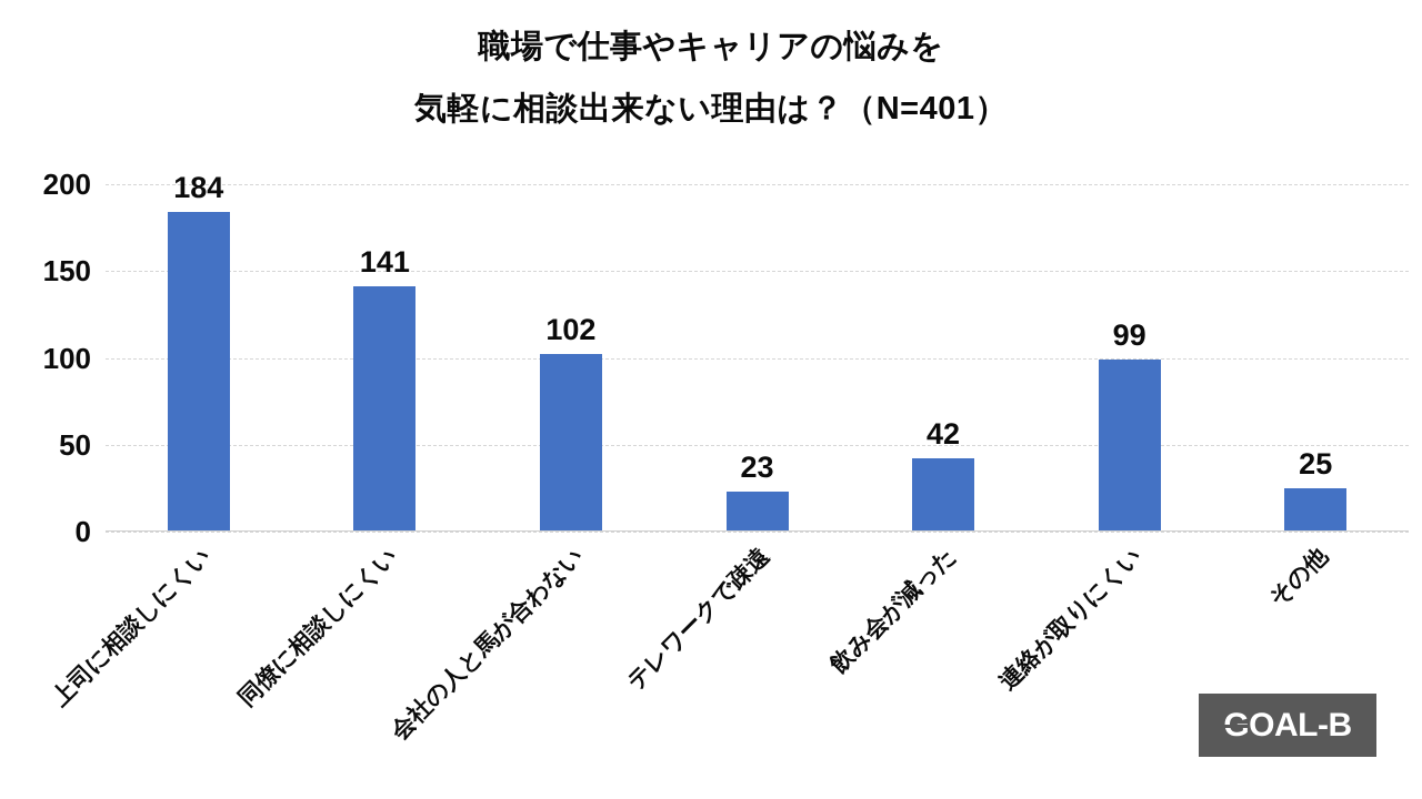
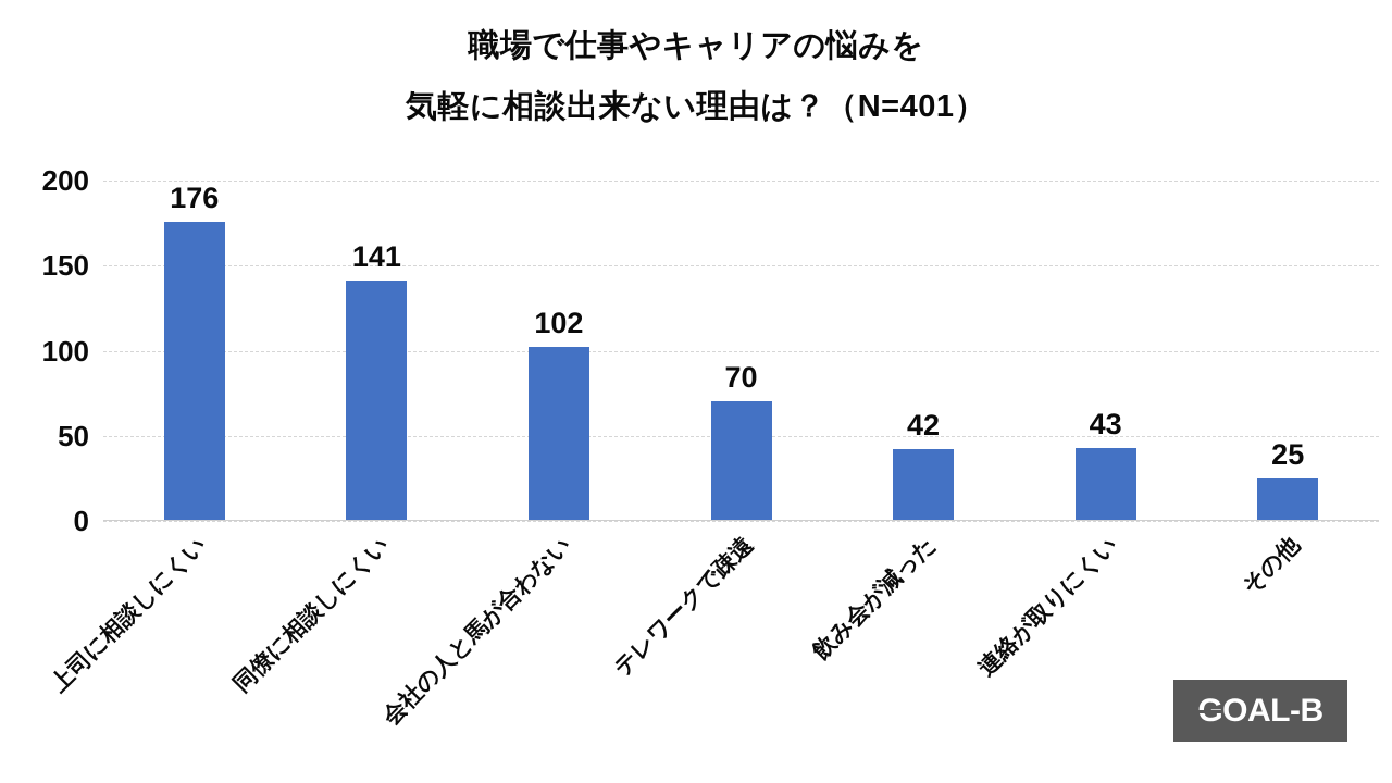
上司に相談しにくい: 184 -> 176
テレワークで疎遠: 23 -> 70
連絡が取りにくい: 99 -> 43
